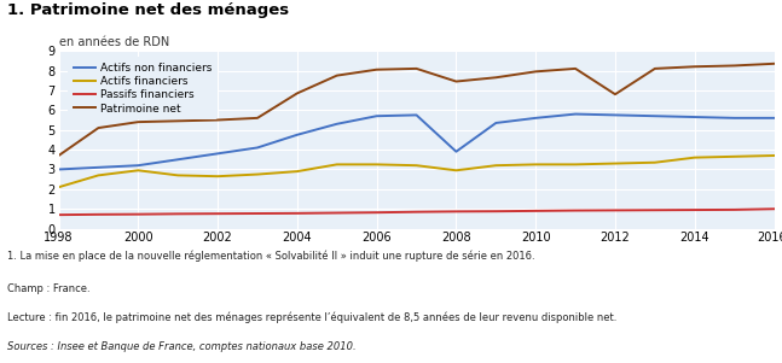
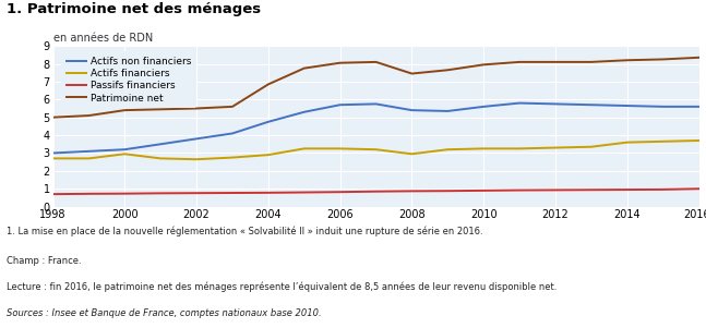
Actifs financiers/1998: 2.1 -> 2.7
Patrimoine net/1998: 3.7 -> 5.0
Actifs non financiers/2008: 3.9 -> 5.4
Patrimoine net/2012: 6.8 -> 8.1
